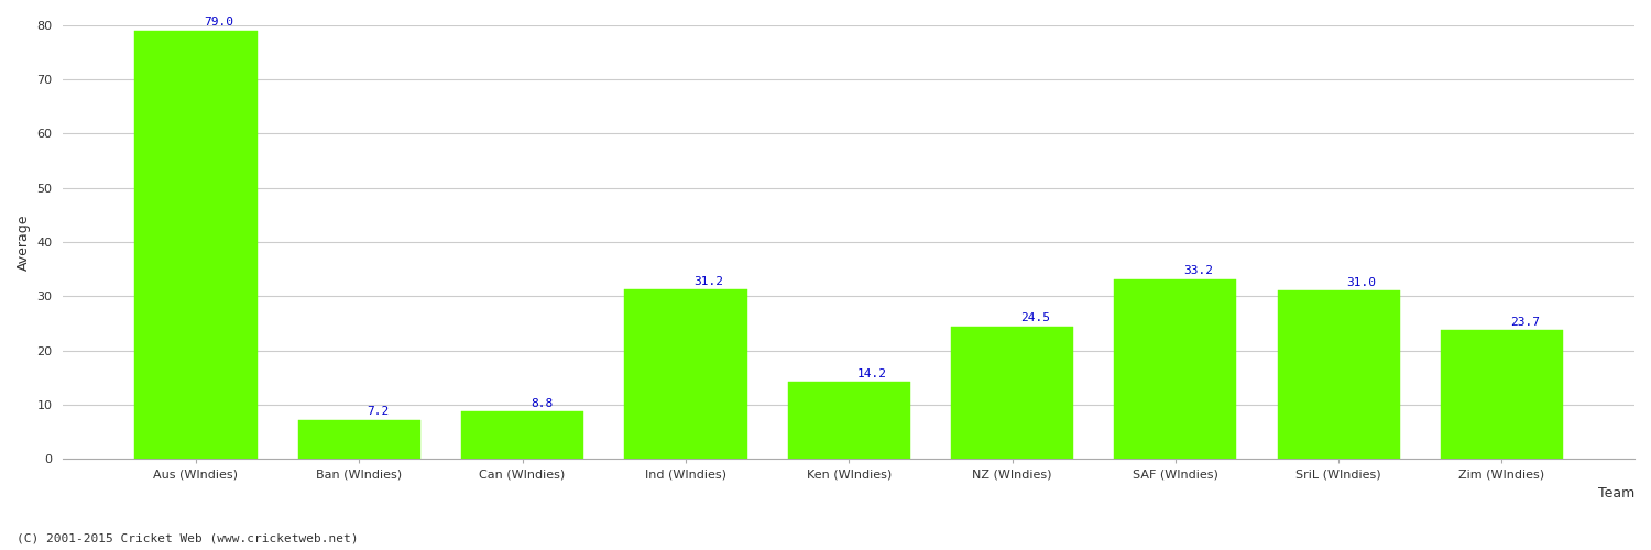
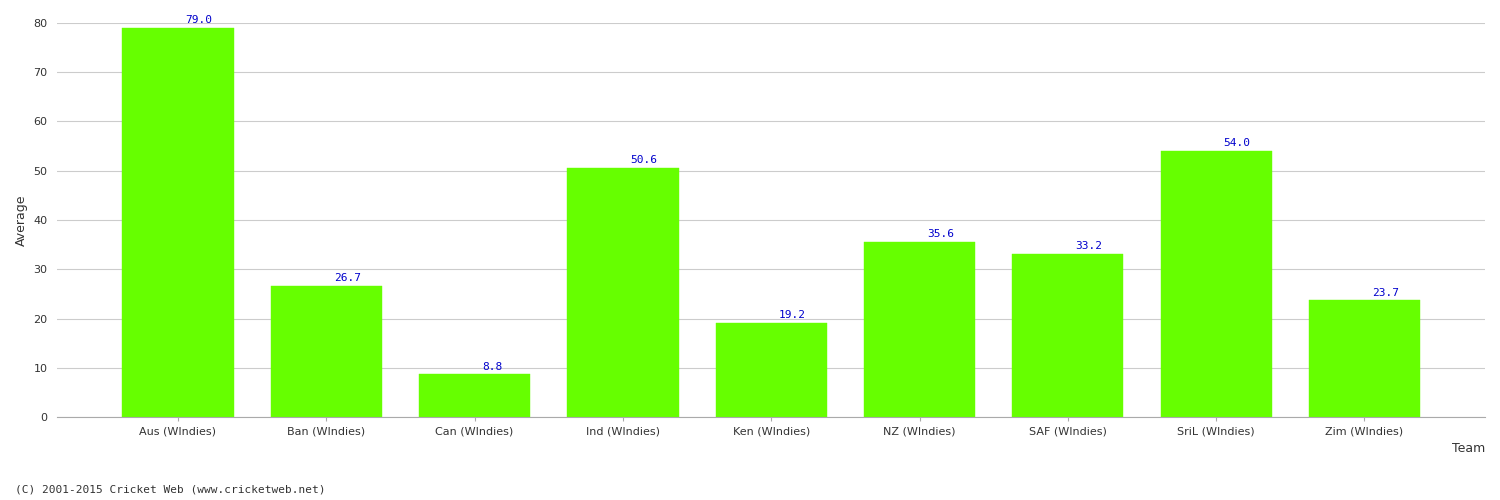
Ban (WIndies): 7.2 -> 26.7
Ind (WIndies): 31.2 -> 50.6
Ken (WIndies): 14.2 -> 19.2
NZ (WIndies): 24.5 -> 35.6
SriL (WIndies): 31.0 -> 54.0
